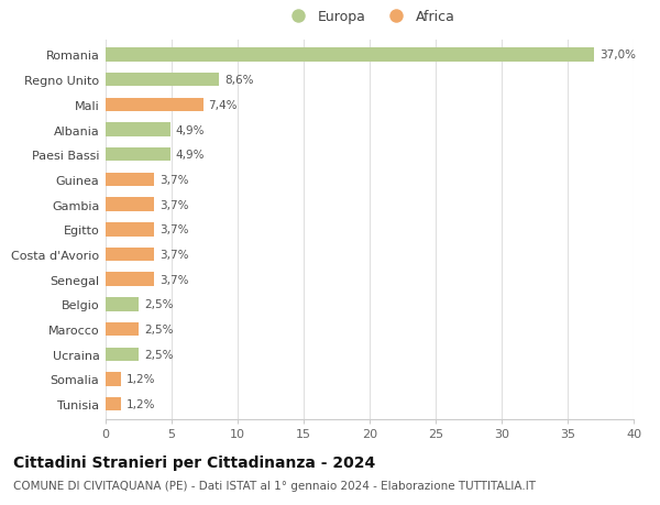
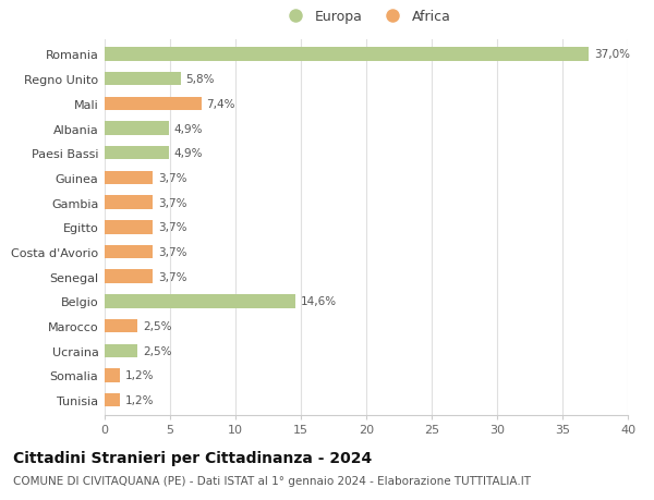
Regno Unito: 8,6% -> 5,8%
Belgio: 2,5% -> 14,6%
